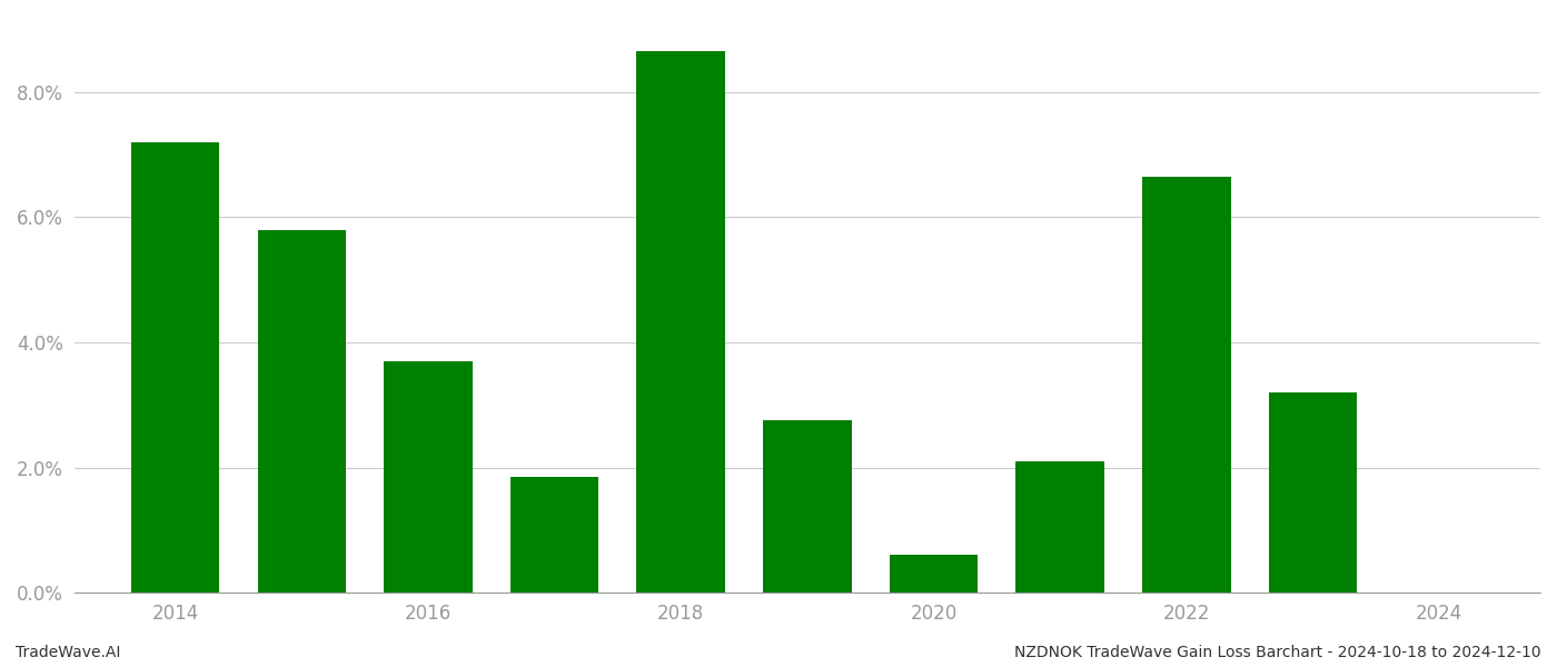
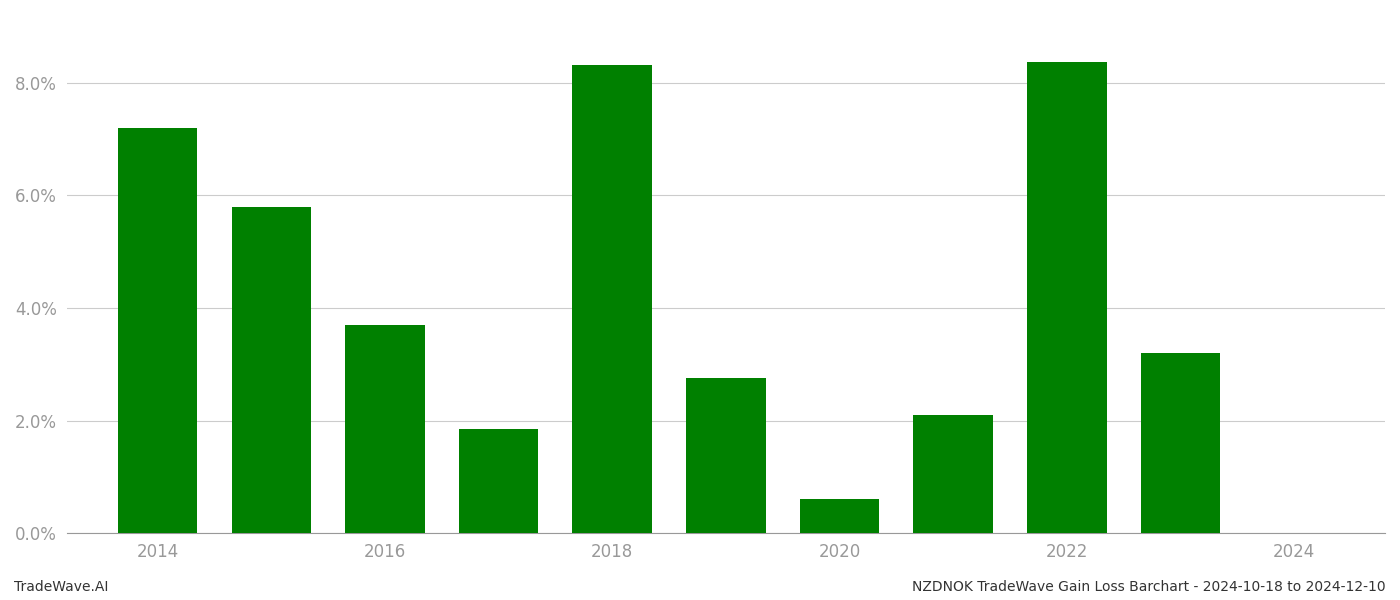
2018: 8.65% -> 8.32%
2022: 6.65% -> 8.36%
